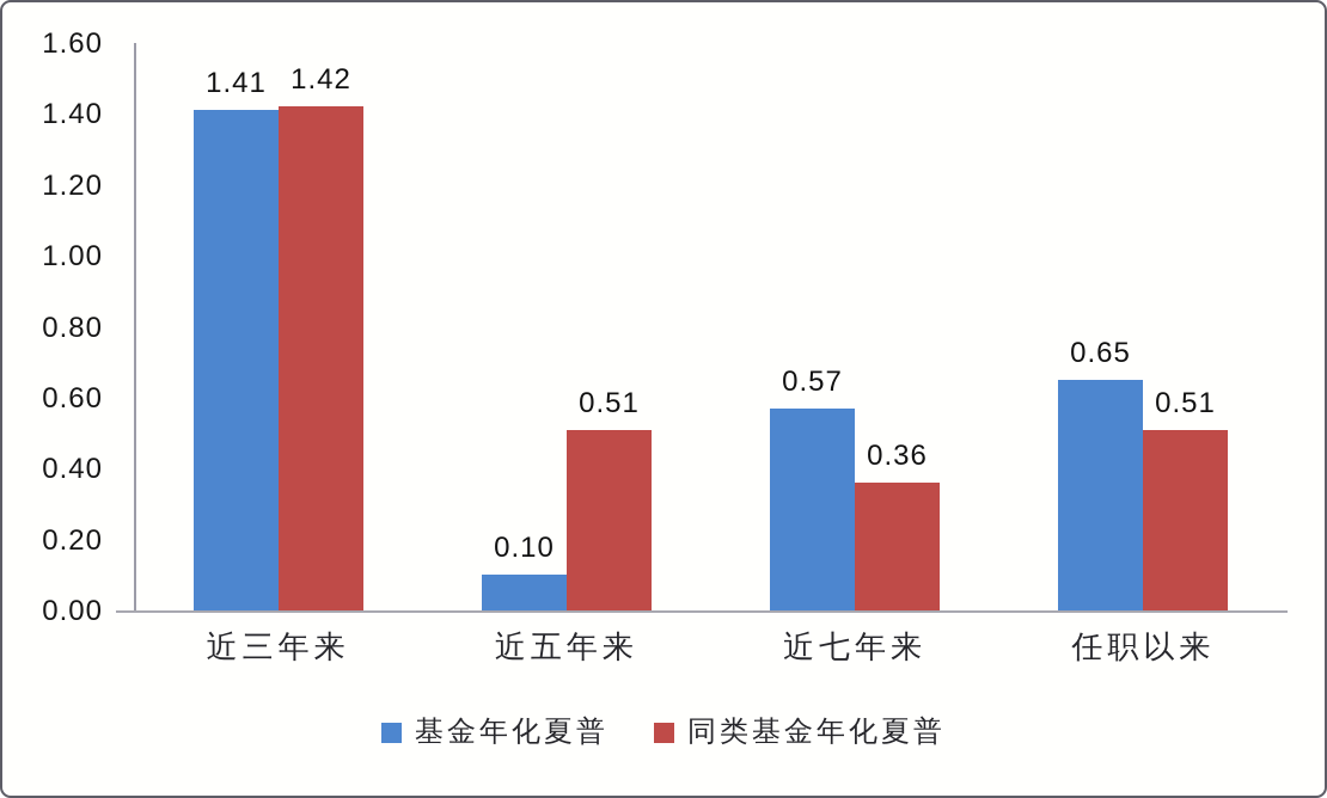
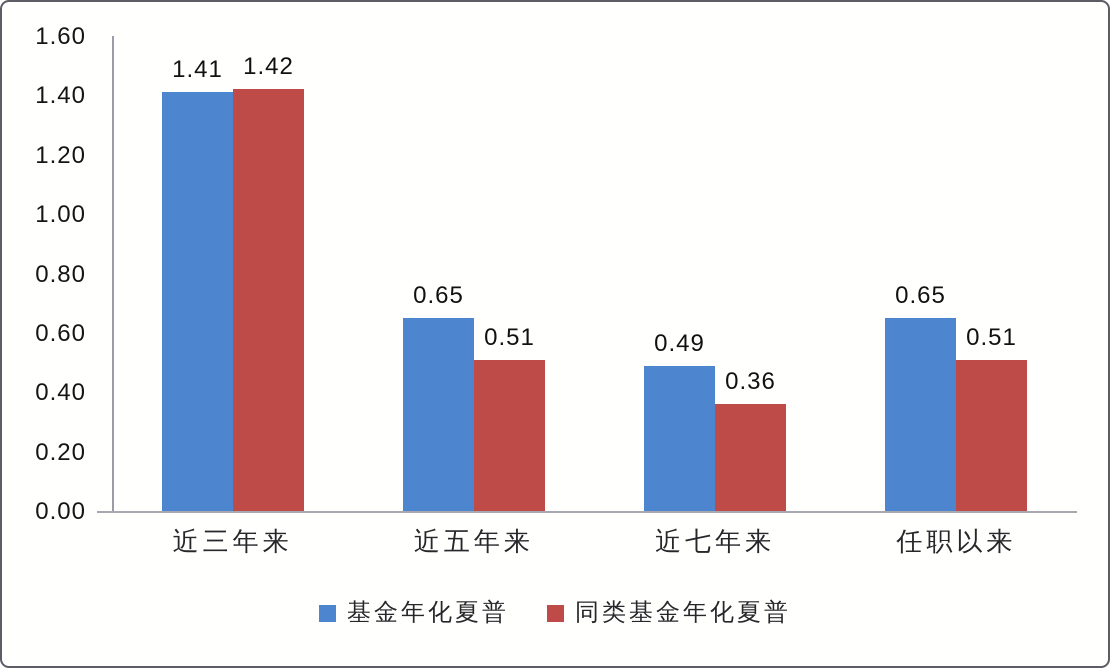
基金年化夏普/近五年来: 0.10 -> 0.65
基金年化夏普/近七年来: 0.57 -> 0.49
